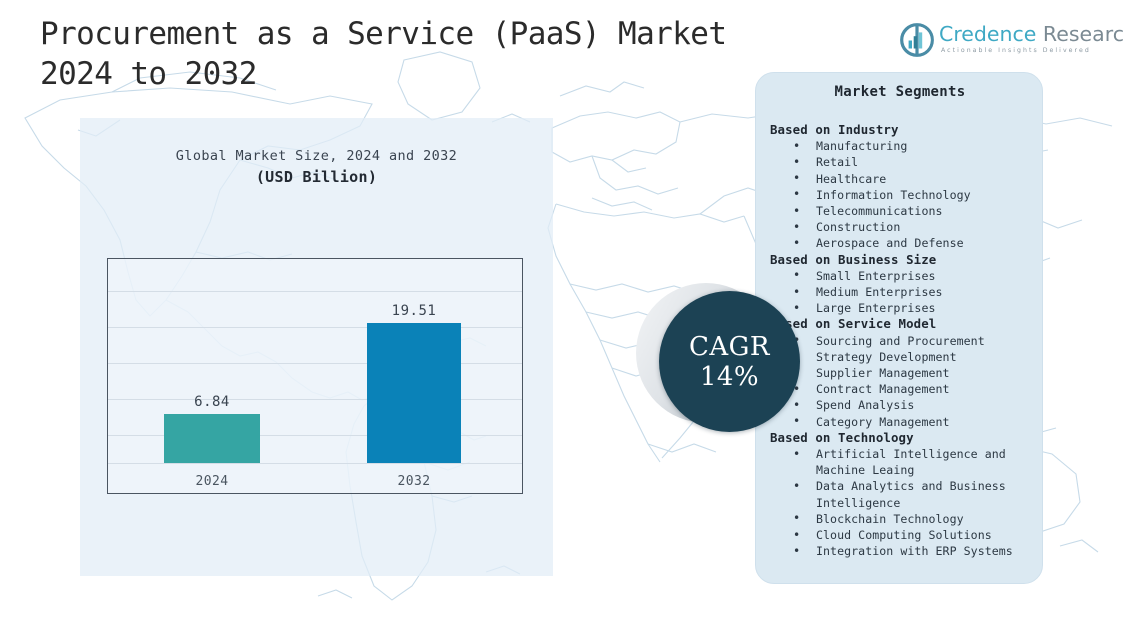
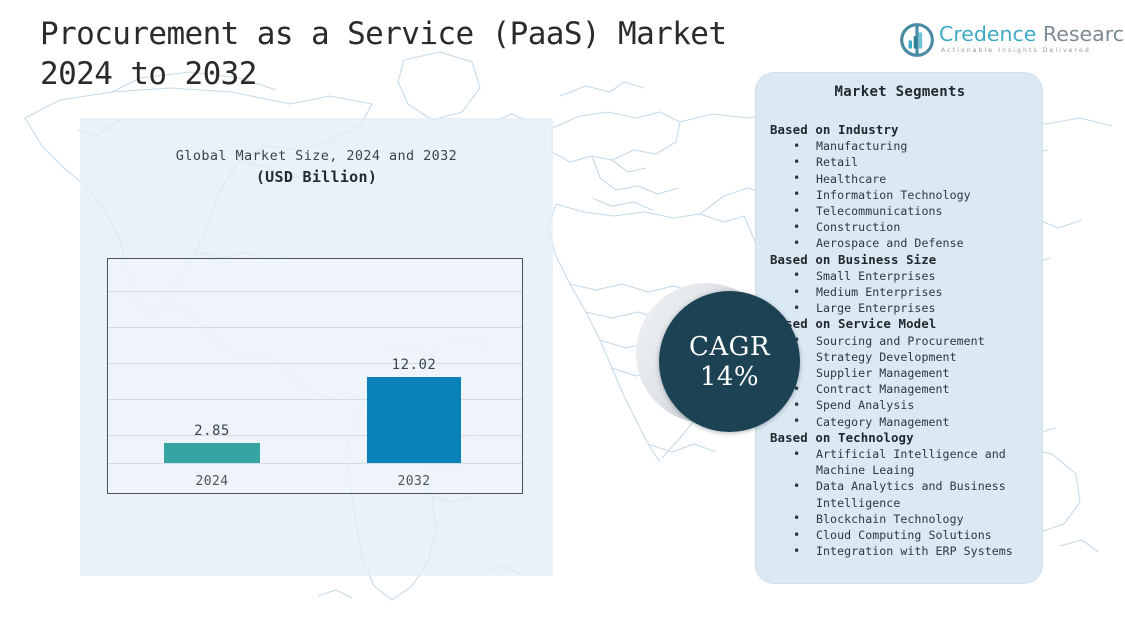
2024: 6.84 -> 2.85
2032: 19.51 -> 12.02
